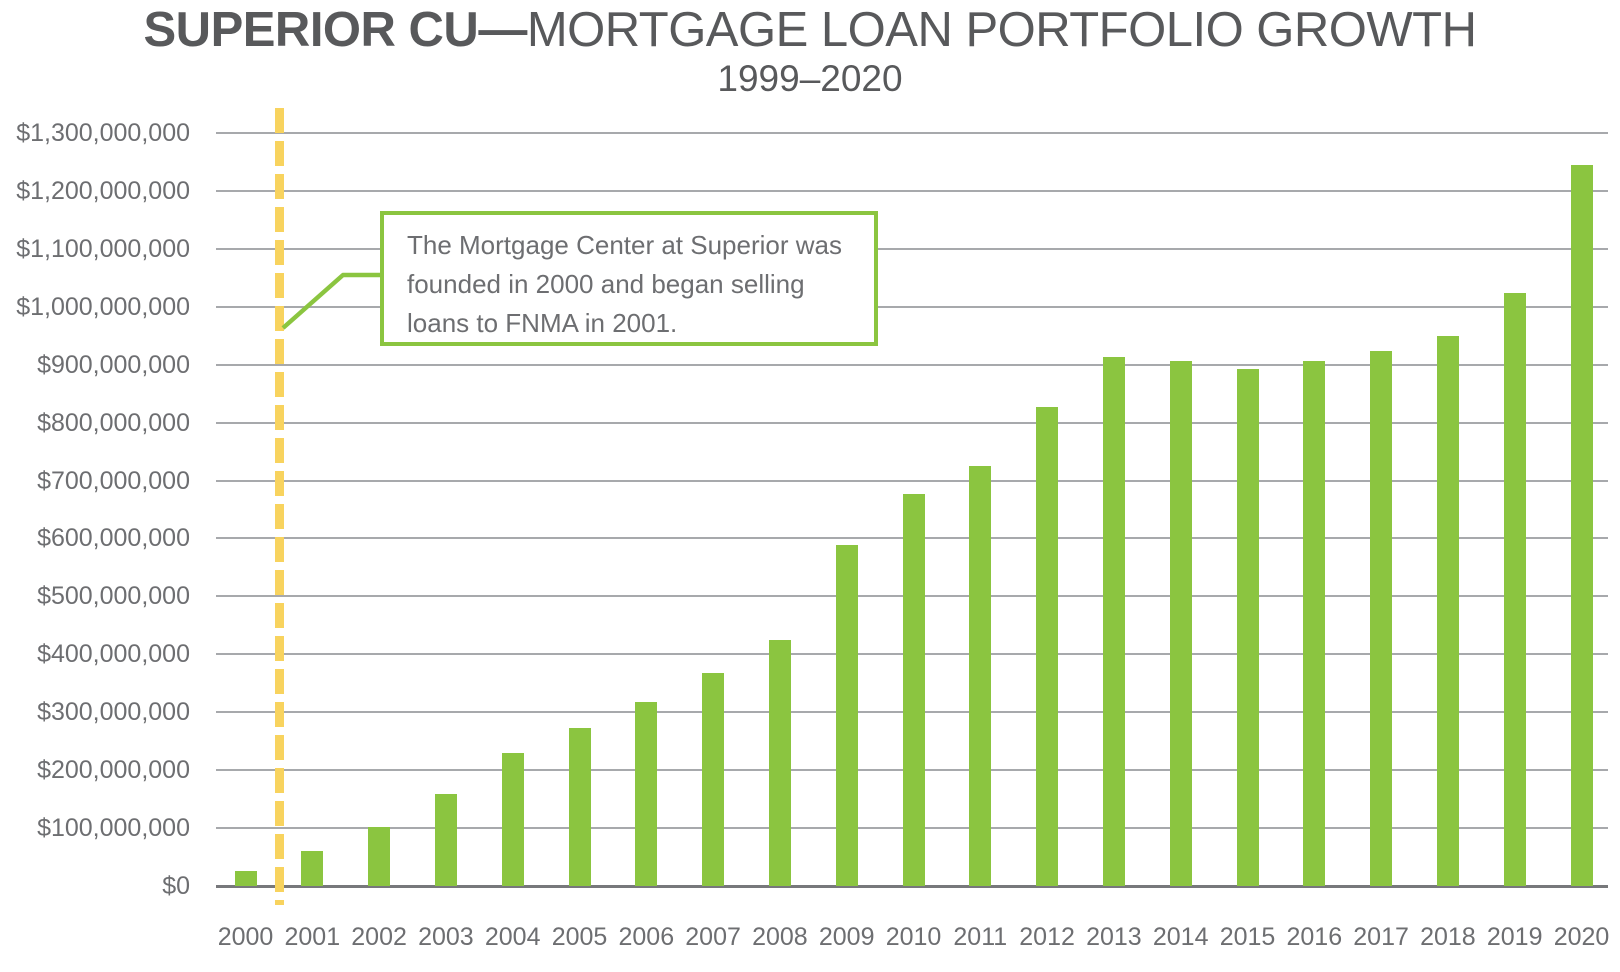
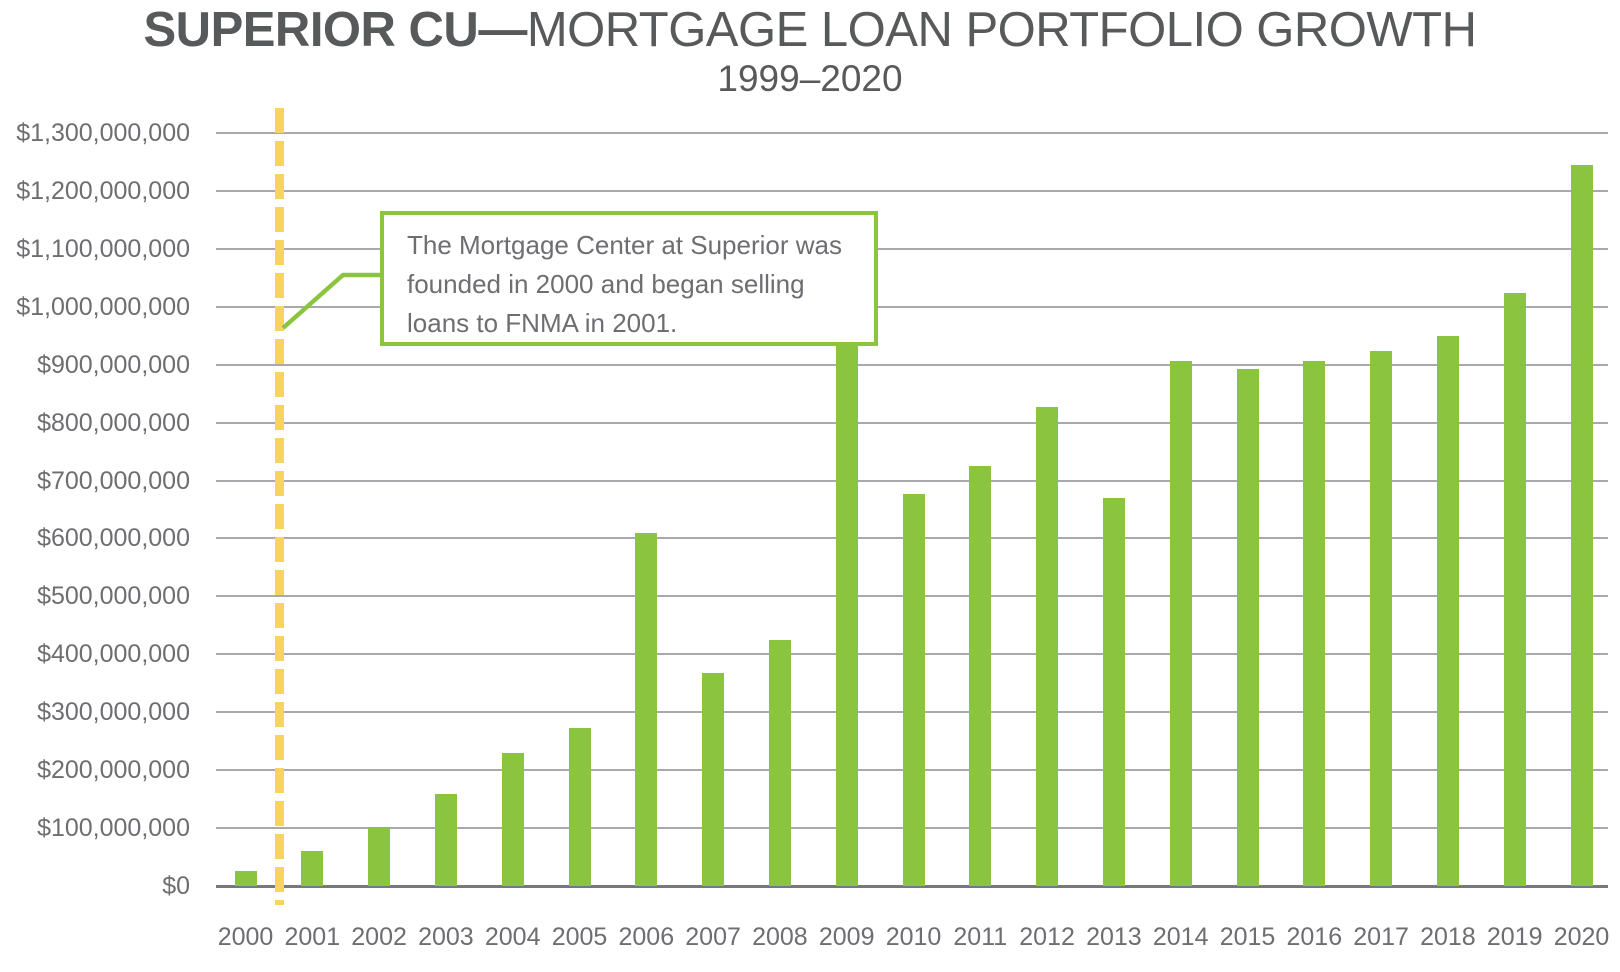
2006: $320000000 -> $610000000
2009: $590000000 -> $1070000000
2013: $910000000 -> $670000000
